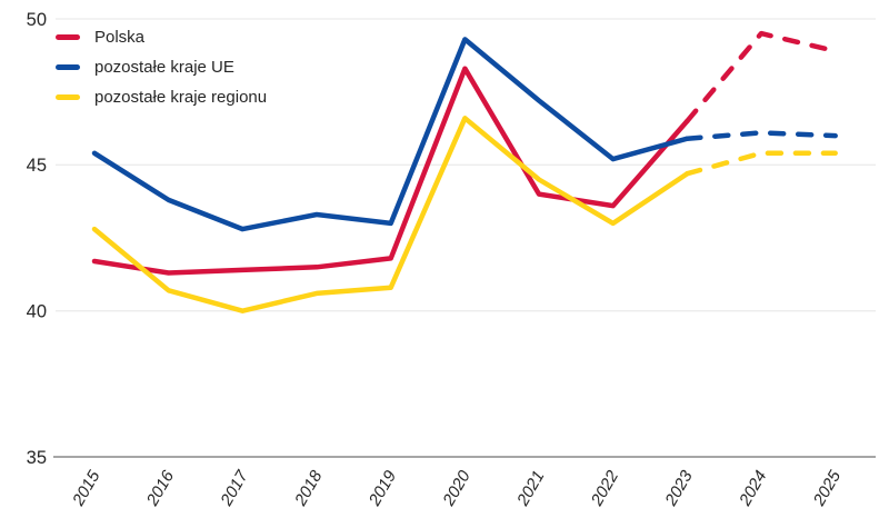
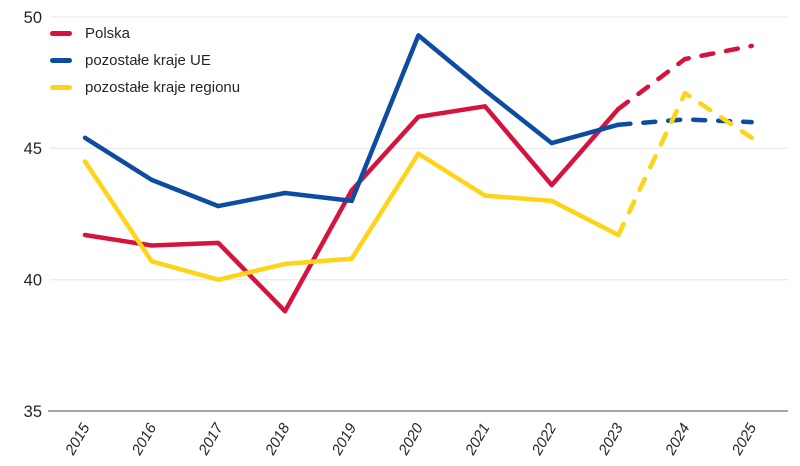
pozostałe kraje regionu/2015: 42.8 -> 44.5
Polska/2018: 41.5 -> 38.8
Polska/2019: 41.8 -> 43.4
Polska/2020: 48.3 -> 46.2
pozostałe kraje regionu/2020: 46.6 -> 44.8
Polska/2021: 44.0 -> 46.6
pozostałe kraje regionu/2021: 44.5 -> 43.2
pozostałe kraje regionu/2023: 44.7 -> 41.7
Polska/2024: 49.5 -> 48.4
pozostałe kraje regionu/2024: 45.4 -> 47.1
